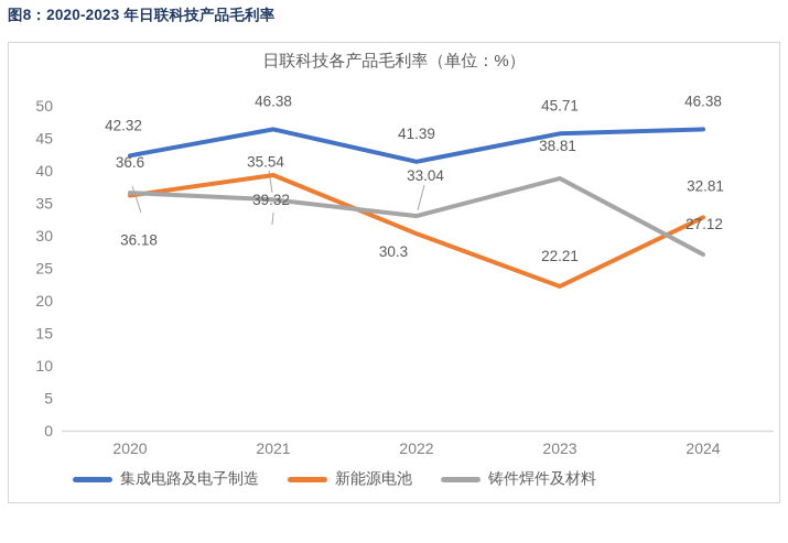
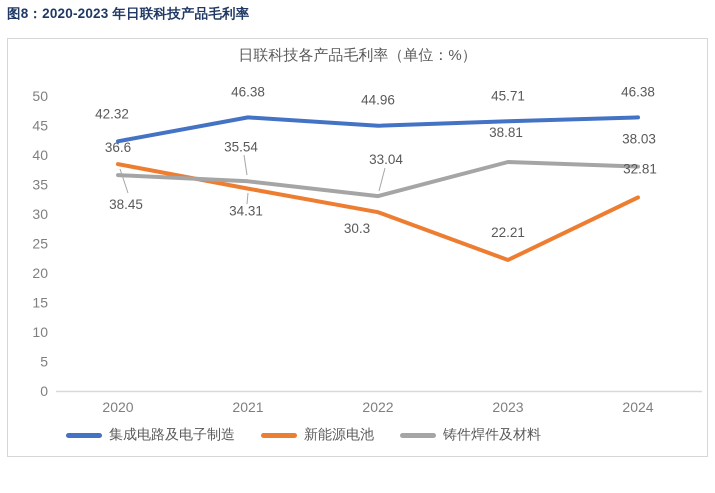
新能源电池/2020: 36.18 -> 38.45
新能源电池/2021: 39.32 -> 34.31
集成电路及电子制造/2022: 41.39 -> 44.96
铸件焊件及材料/2024: 27.12 -> 38.03
